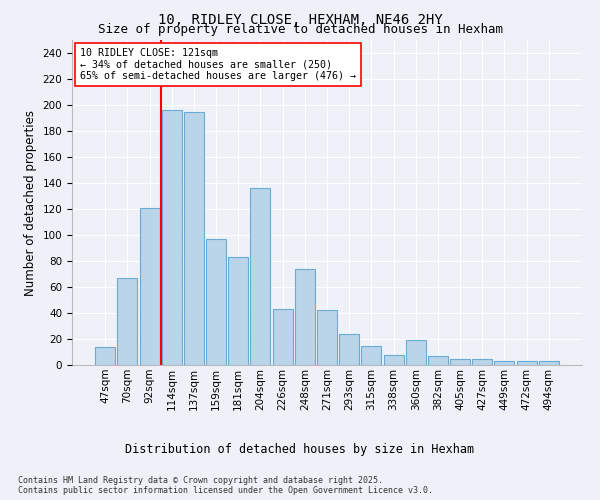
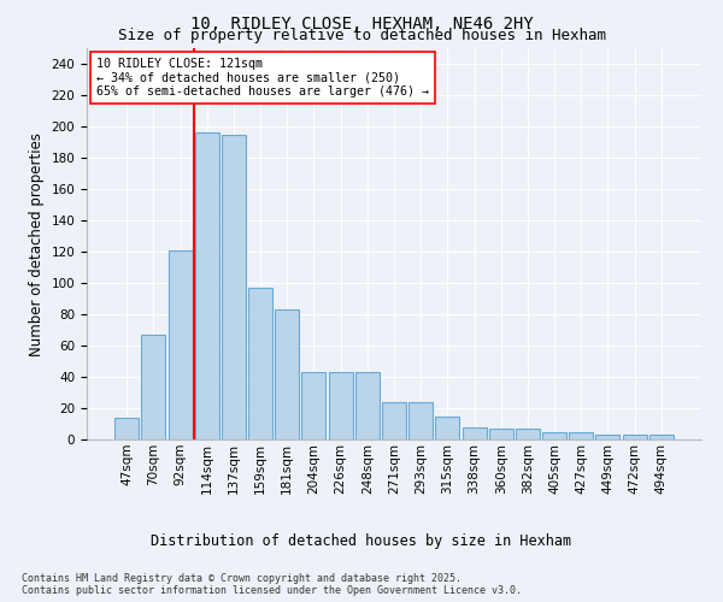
204sqm: 136 -> 43
248sqm: 74 -> 43
271sqm: 42 -> 24
360sqm: 19 -> 7
